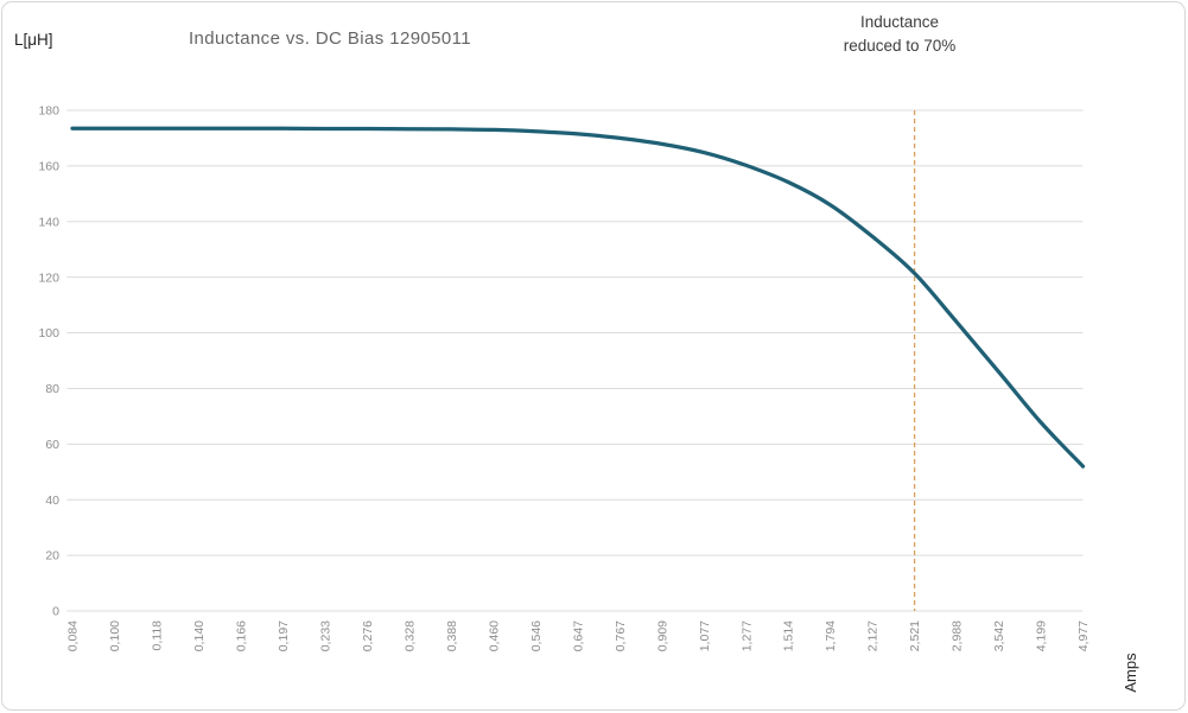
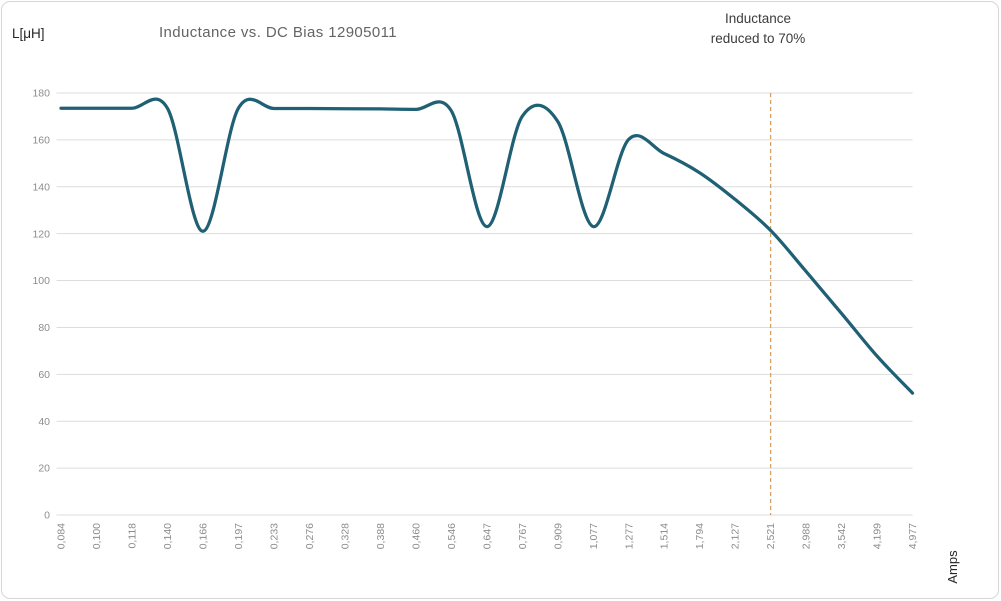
0,166: 174 -> 121
0,647: 172 -> 123
1,077: 165 -> 123
